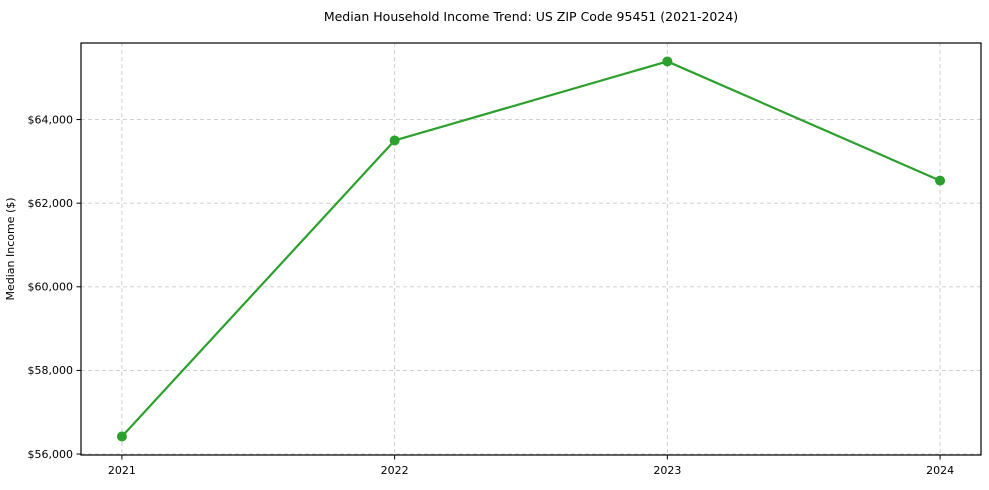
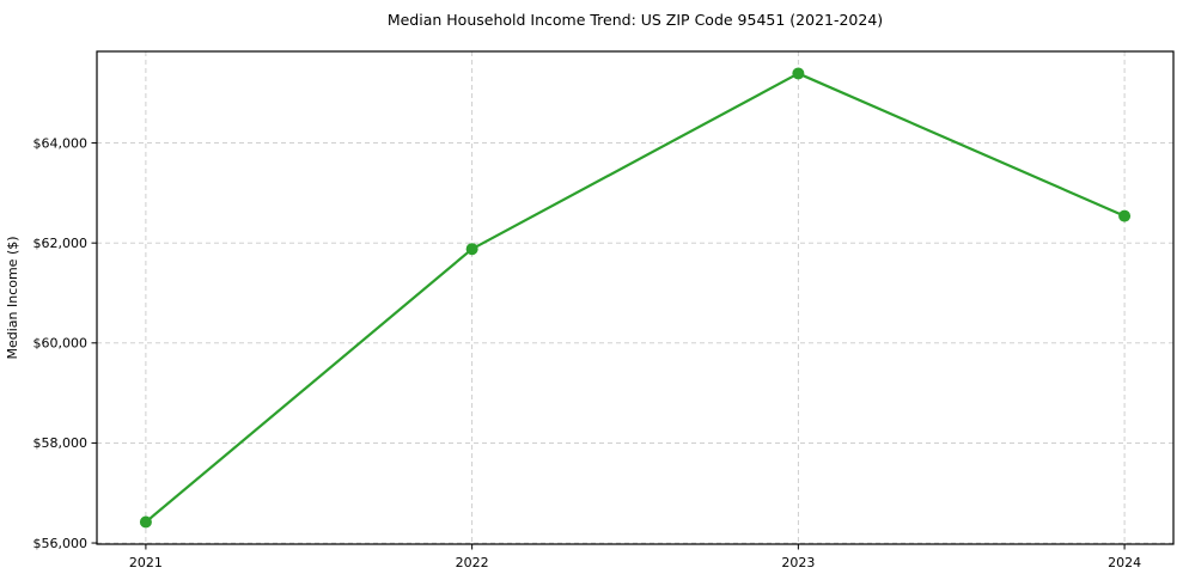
2022: $63500 -> $61900
